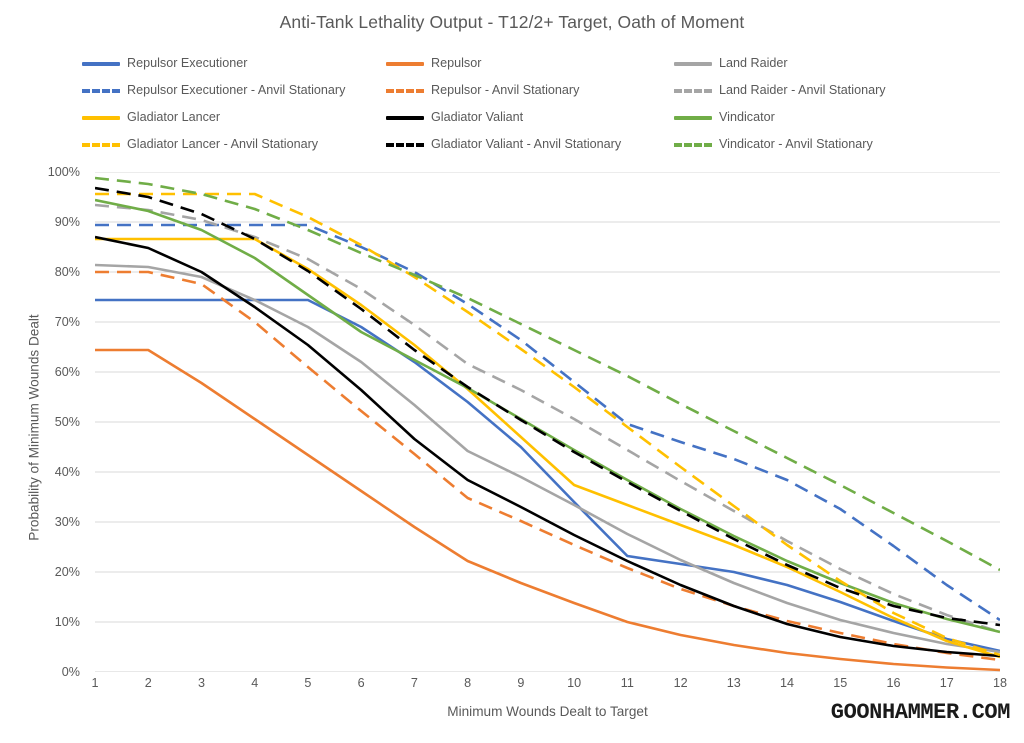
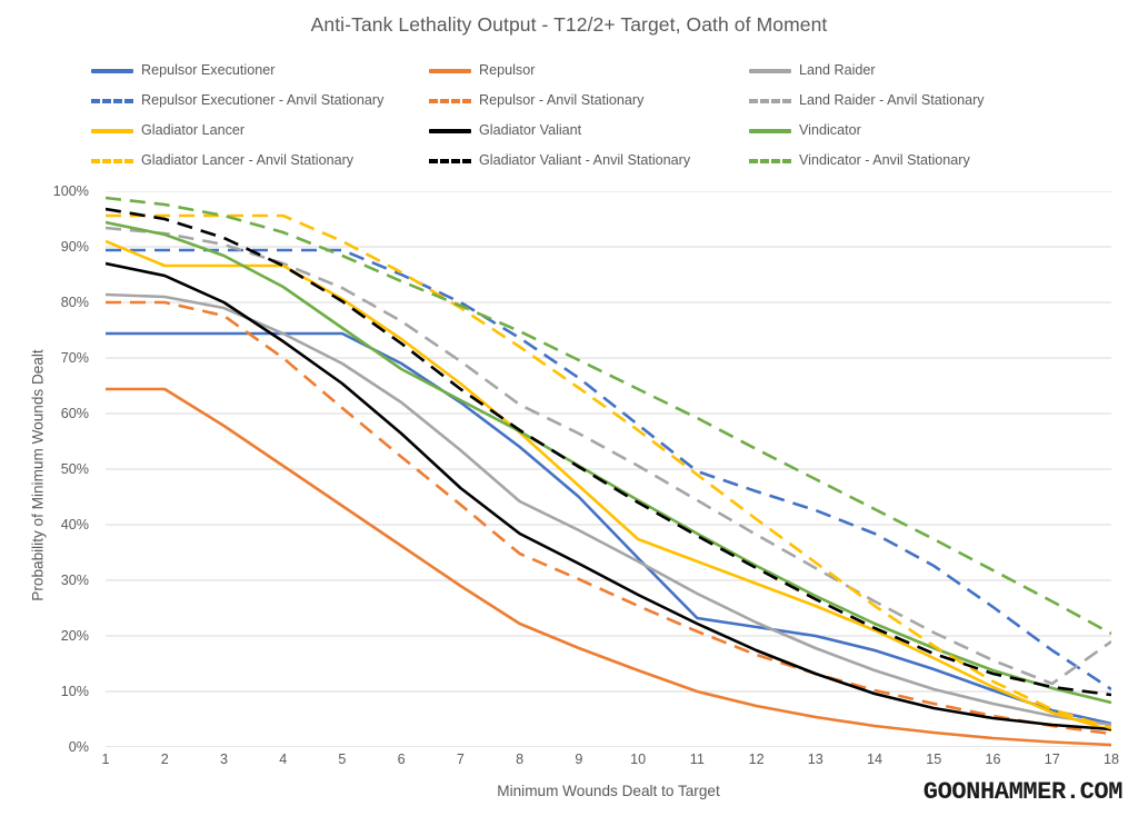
Gladiator Lancer/1: 87% -> 91%
Land Raider - Anvil Stationary/18: 8% -> 19%
